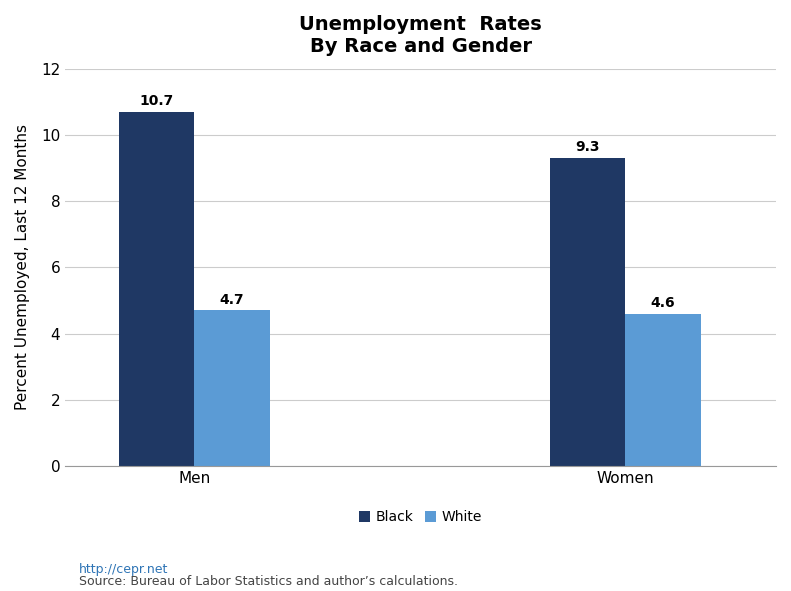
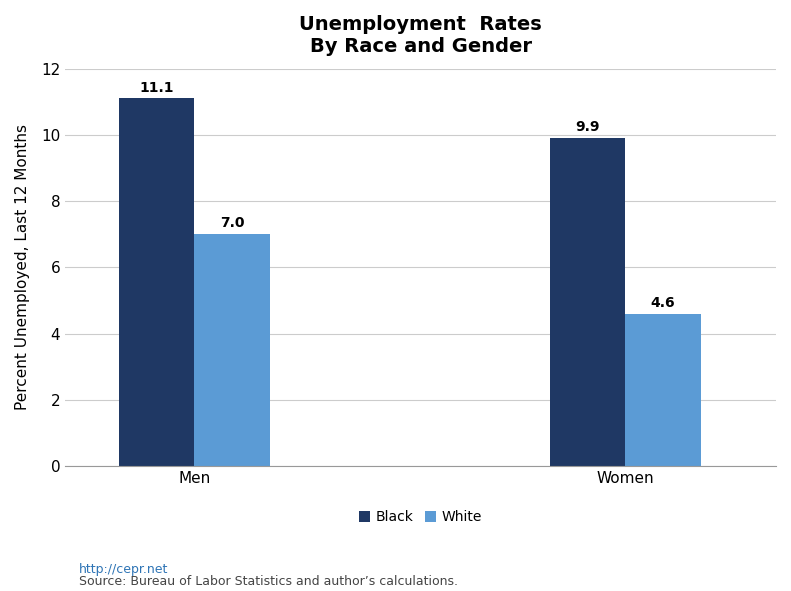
Black/Men: 10.7 -> 11.1
White/Men: 4.7 -> 7.0
Black/Women: 9.3 -> 9.9
